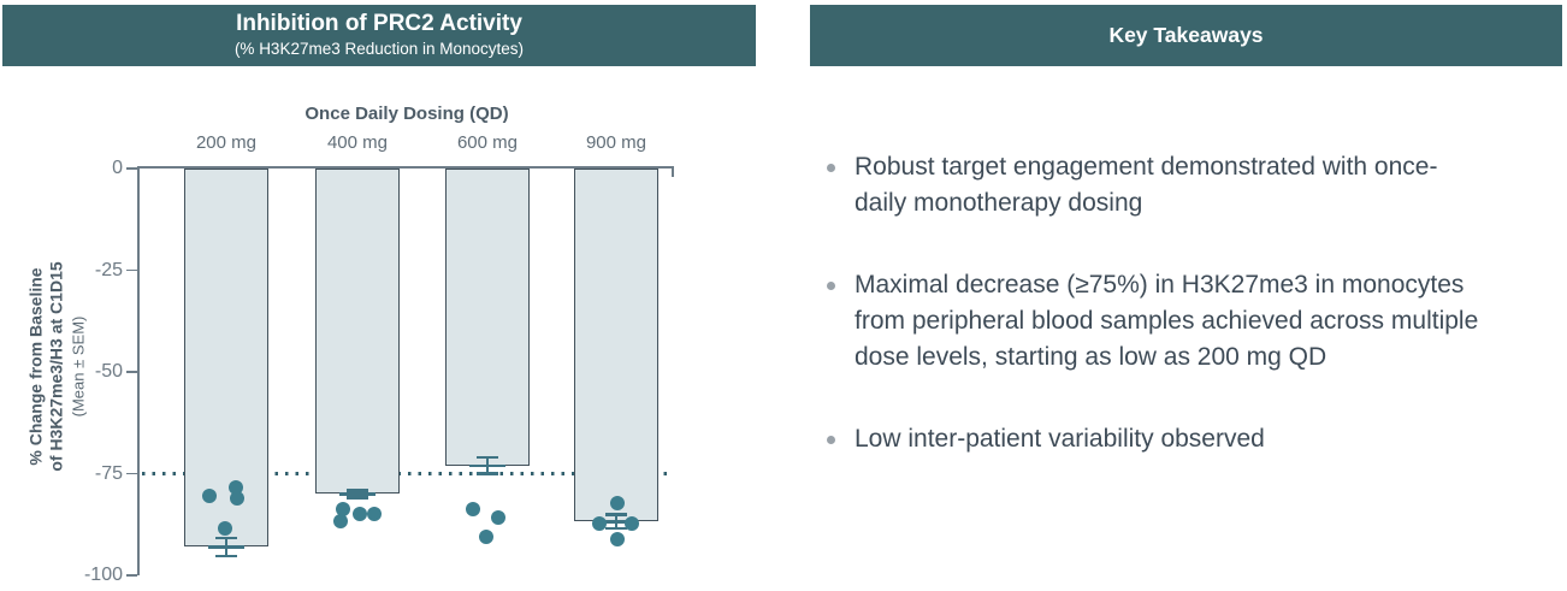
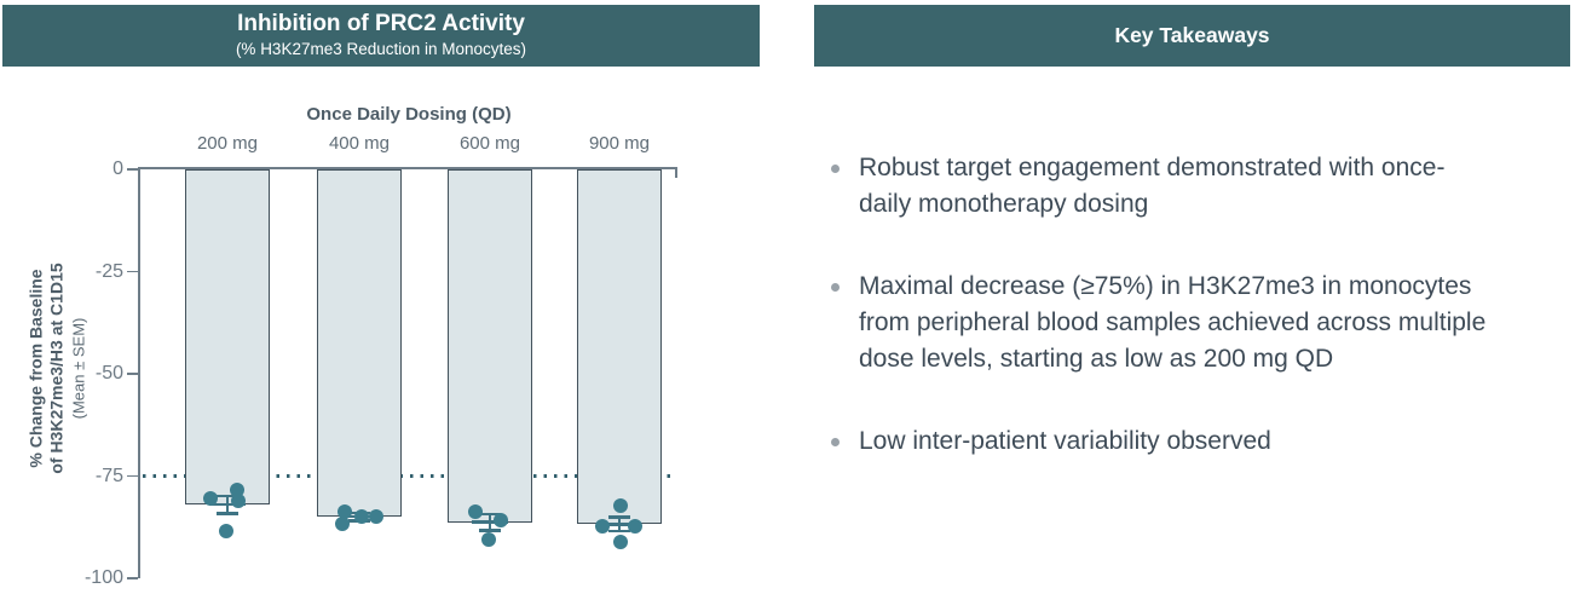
200 mg: -93 -> -82
400 mg: -80 -> -85
600 mg: -73 -> -86
